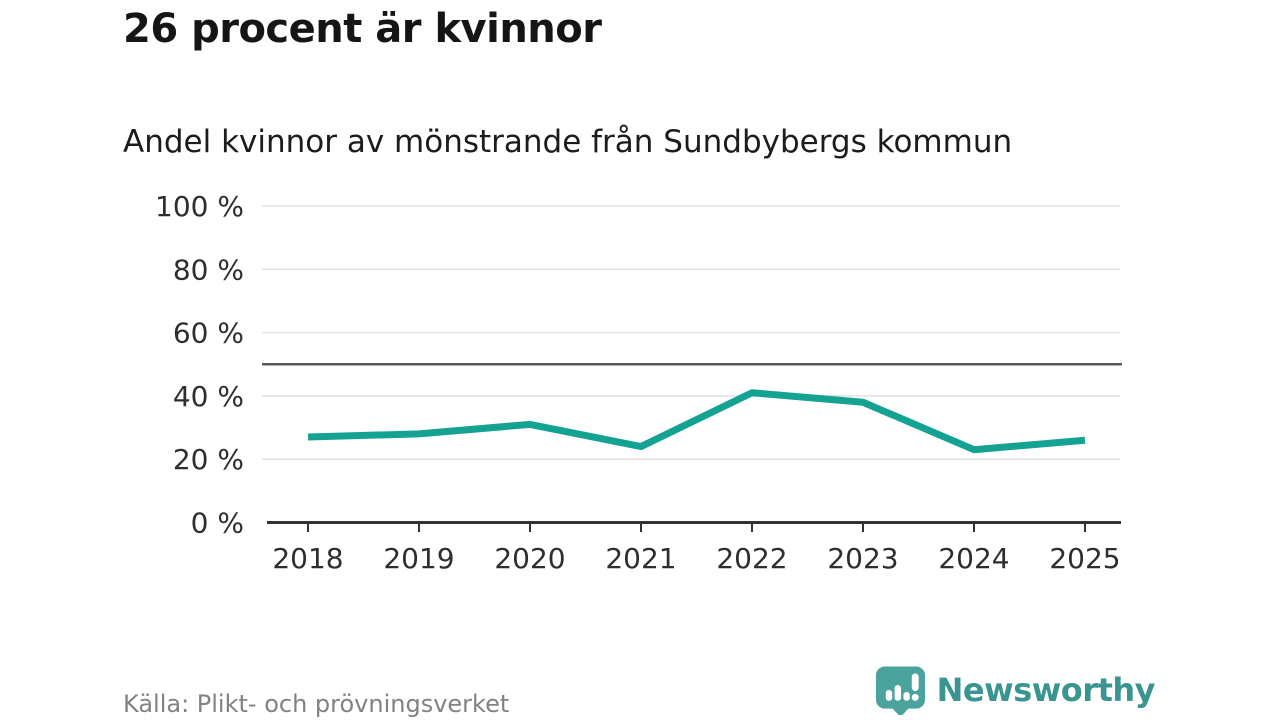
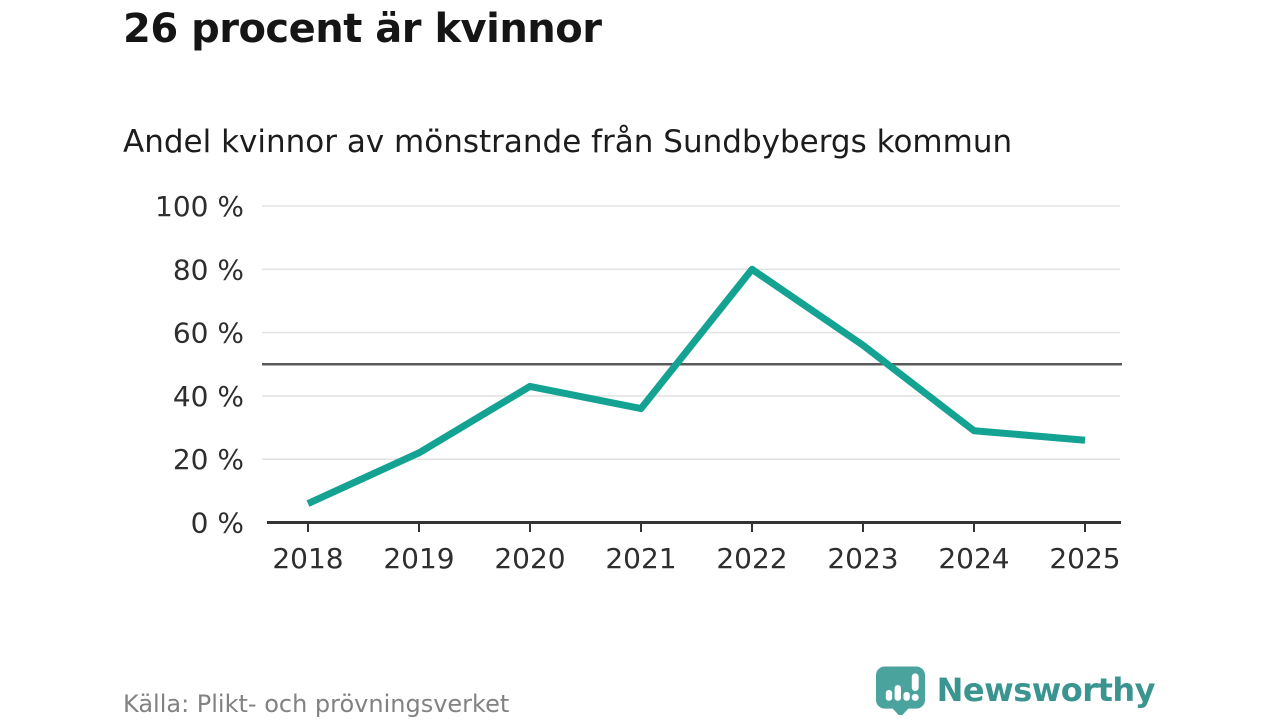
2018: 27% -> 6%
2019: 28% -> 22%
2020: 31% -> 43%
2021: 24% -> 36%
2022: 41% -> 80%
2023: 38% -> 56%
2024: 23% -> 29%
